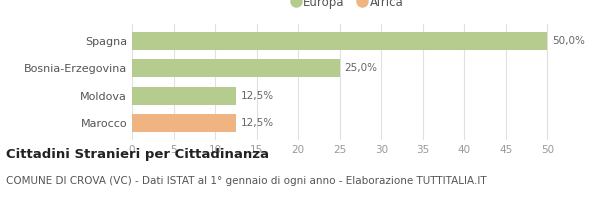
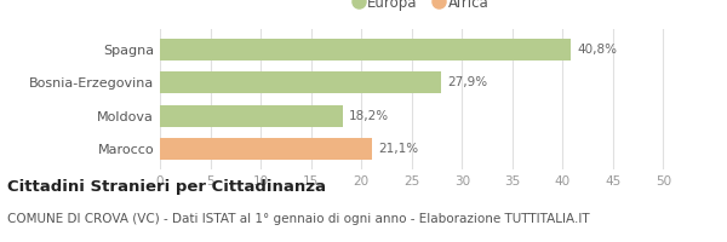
Spagna: 50,0% -> 40,8%
Bosnia-Erzegovina: 25,0% -> 27,9%
Moldova: 12,5% -> 18,2%
Marocco: 12,5% -> 21,1%
